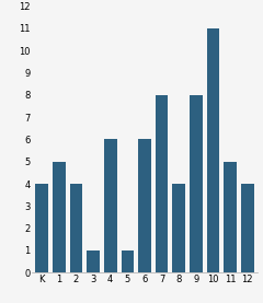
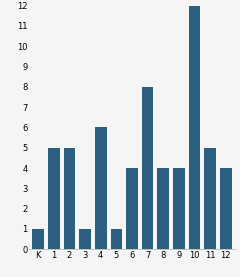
K: 4 -> 1
2: 4 -> 5
6: 6 -> 4
9: 8 -> 4
10: 11 -> 12
